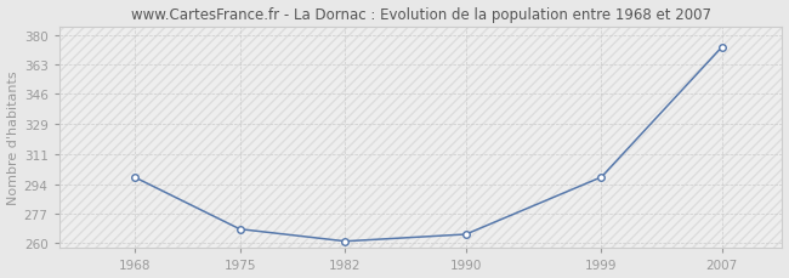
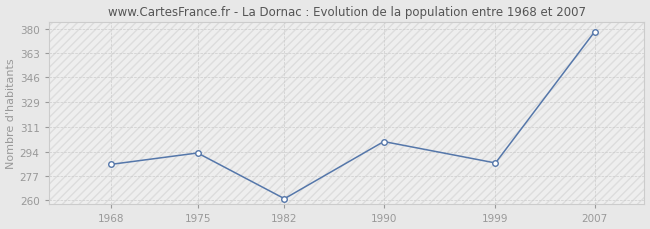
1968: 298 -> 285
1975: 268 -> 293
1990: 265 -> 301
1999: 298 -> 286
2007: 373 -> 378
